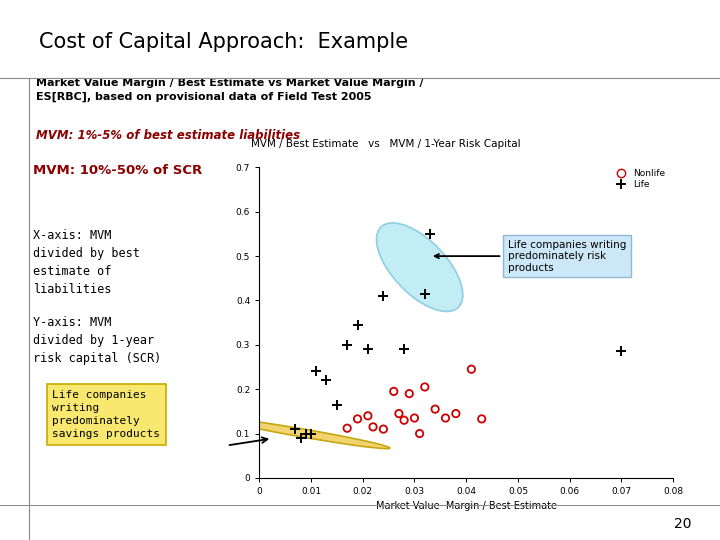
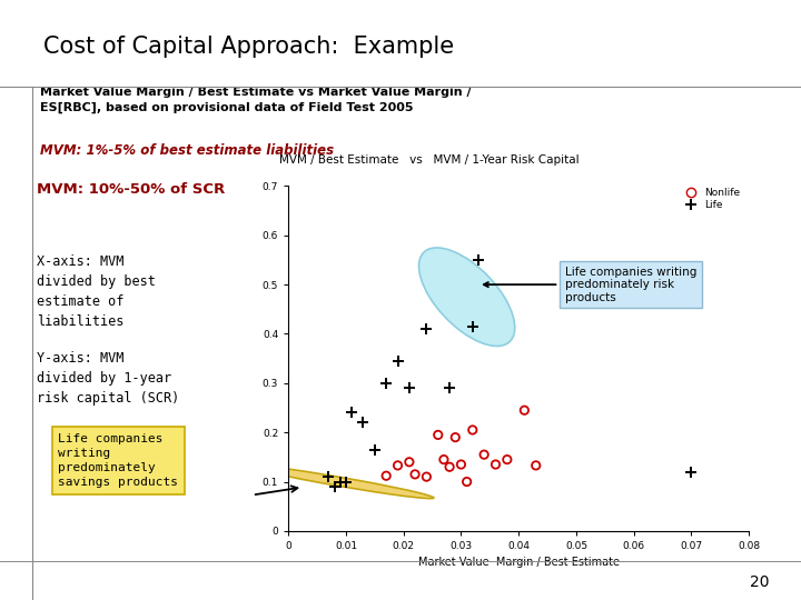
Life/0.07: 0.285 -> 0.120
